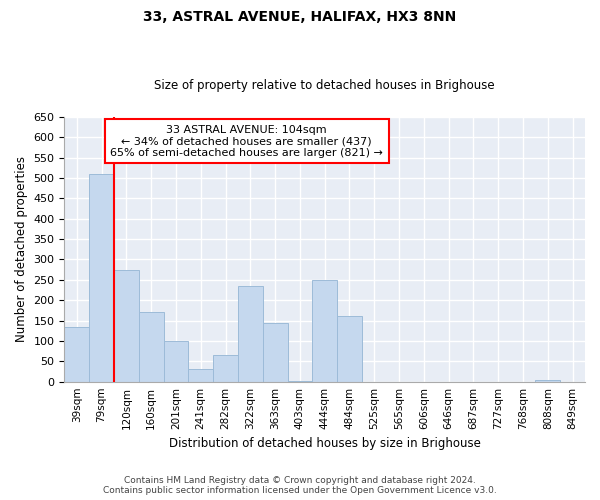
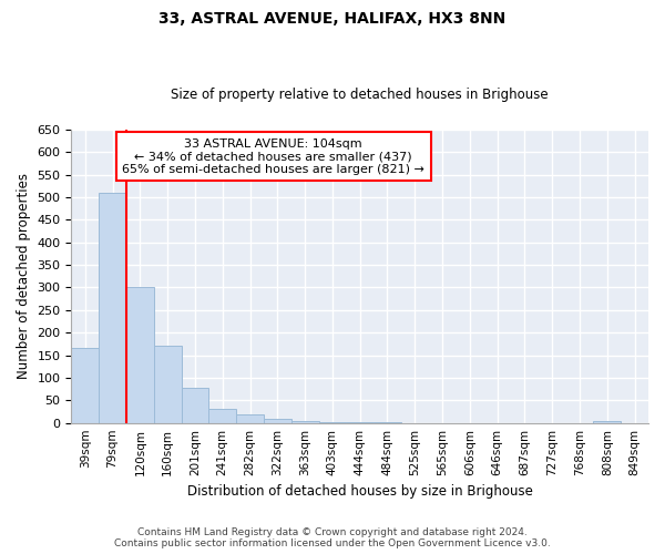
39sqm: 135 -> 165
120sqm: 275 -> 302
201sqm: 100 -> 78
282sqm: 65 -> 20
322sqm: 235 -> 8
363sqm: 145 -> 5
444sqm: 250 -> 1
484sqm: 160 -> 1
